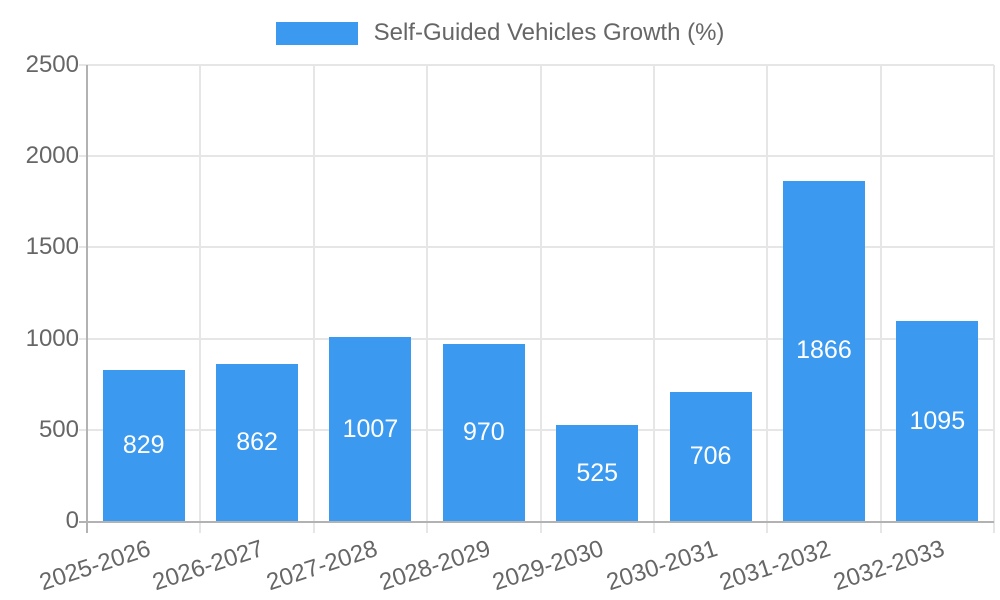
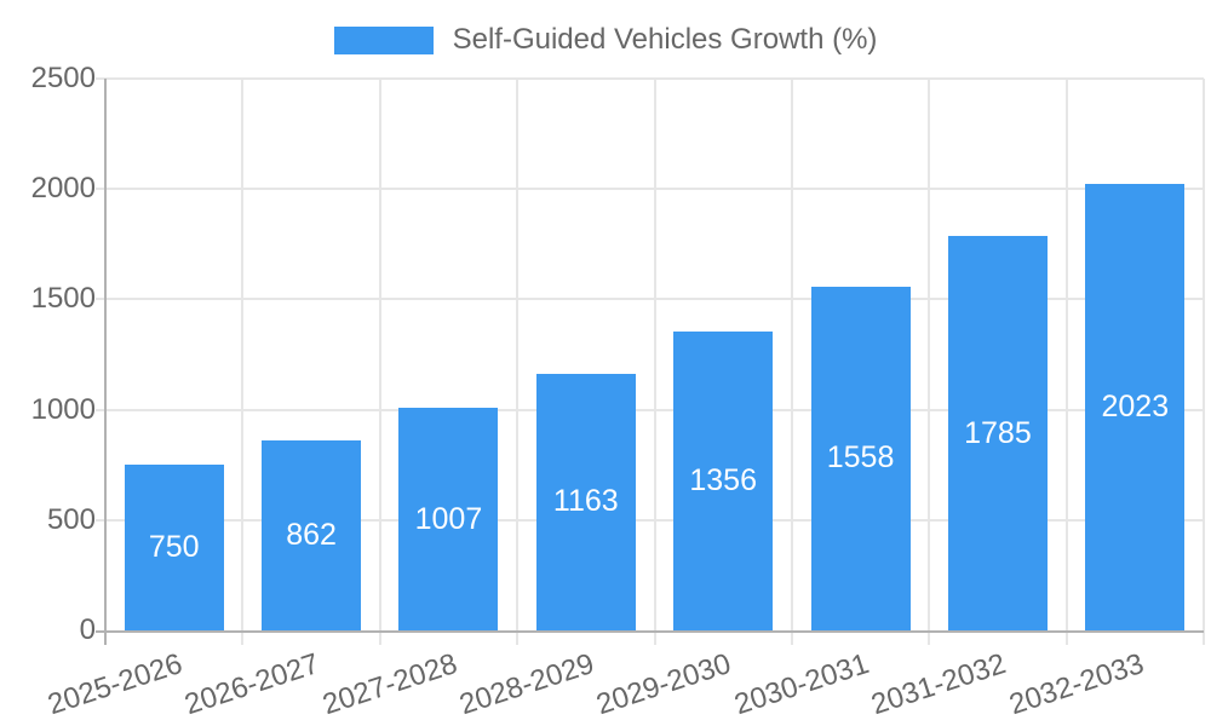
2025-2026: 829 -> 750
2028-2029: 970 -> 1163
2029-2030: 525 -> 1356
2030-2031: 706 -> 1558
2031-2032: 1866 -> 1785
2032-2033: 1095 -> 2023
